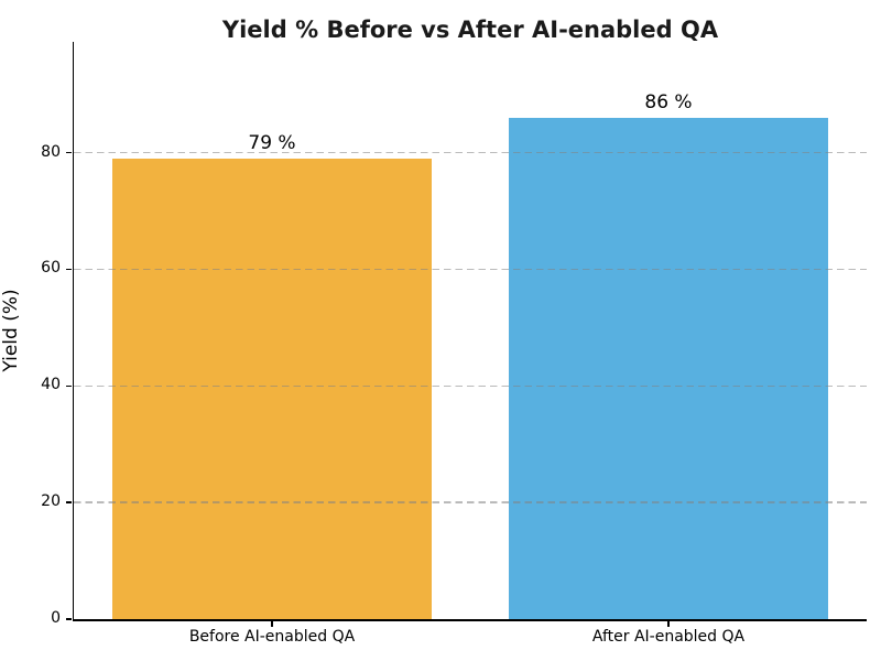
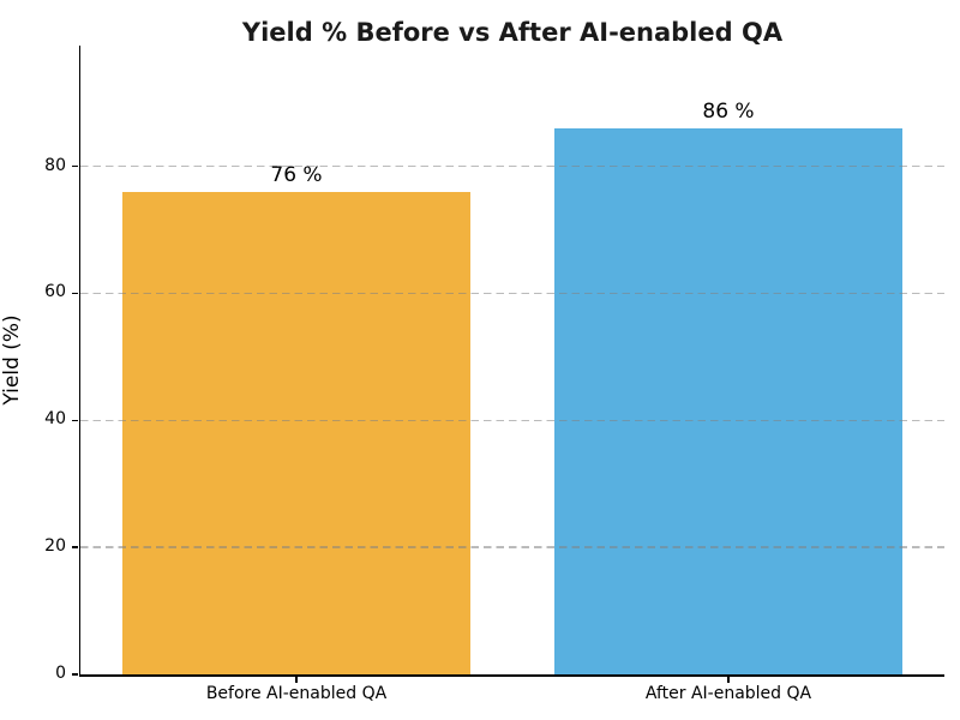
Before AI-enabled QA: 79 -> 76
